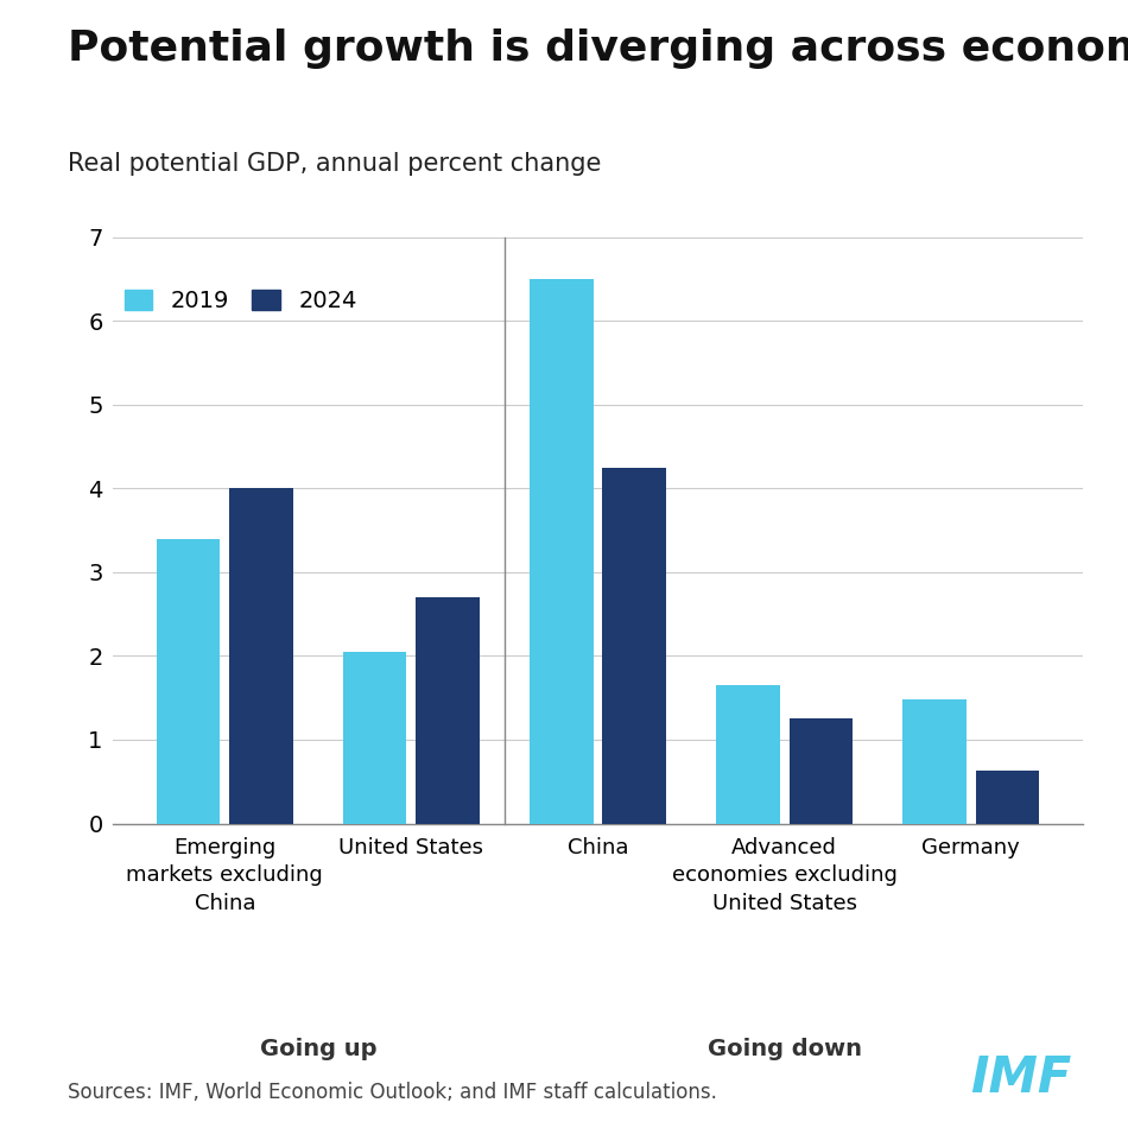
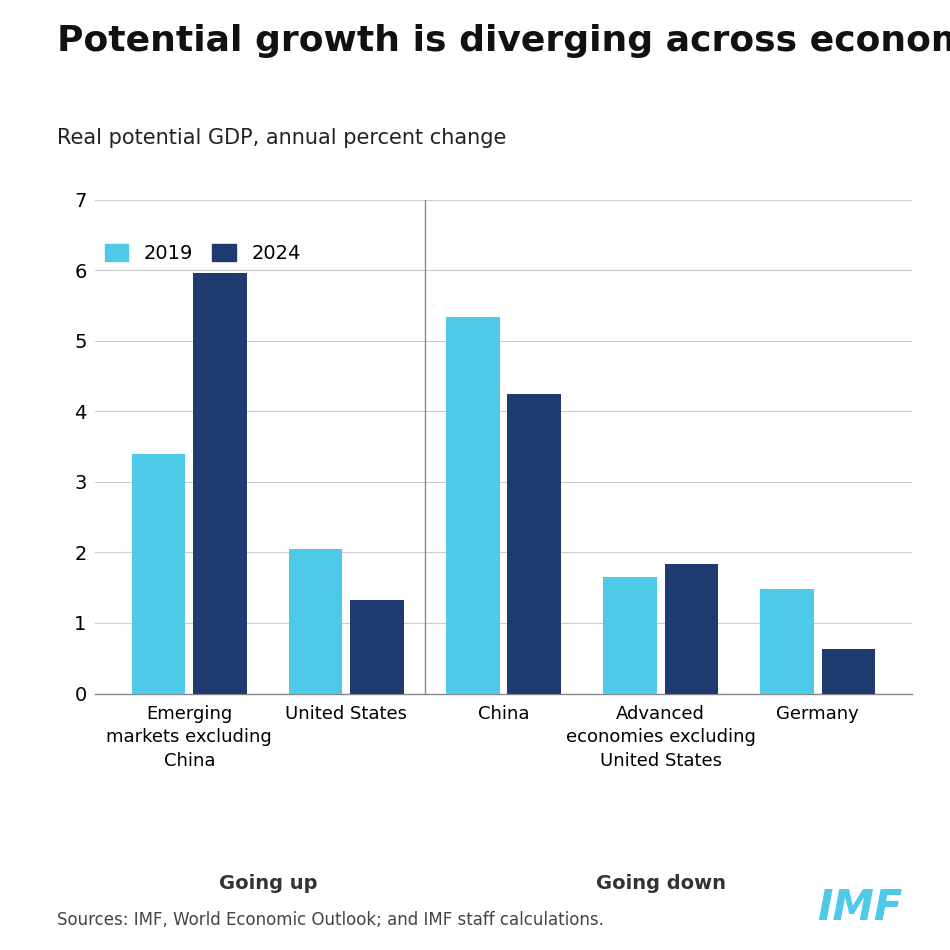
2024/Emerging markets excluding China: 4.00 -> 5.96
2024/United States: 2.70 -> 1.32
2019/China: 6.50 -> 5.34
2024/Advanced economies excluding United States: 1.25 -> 1.84
